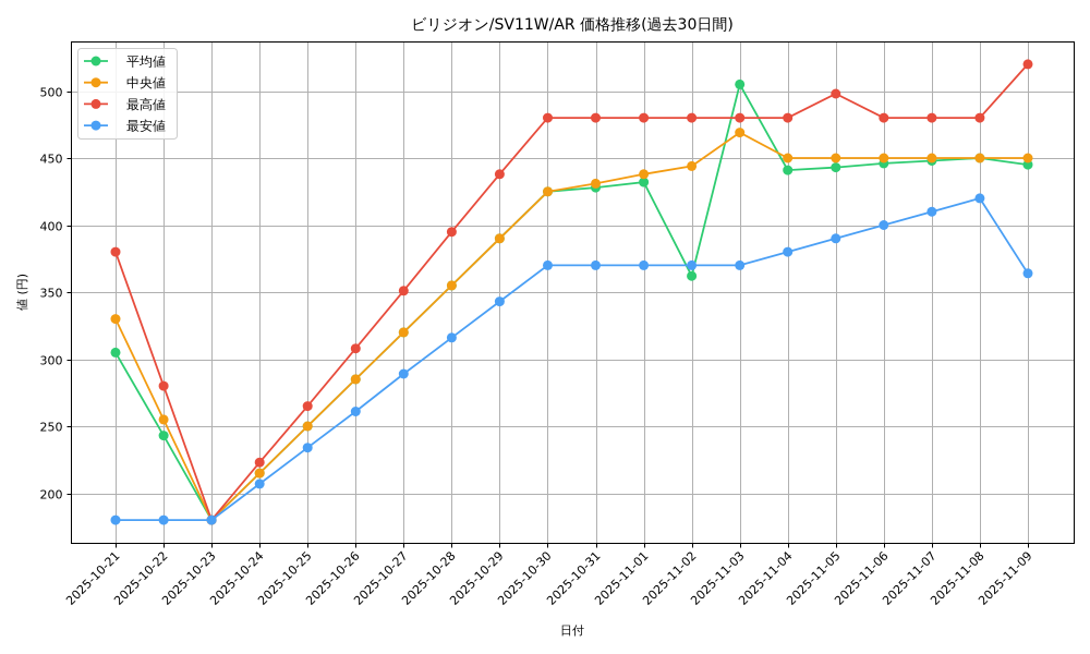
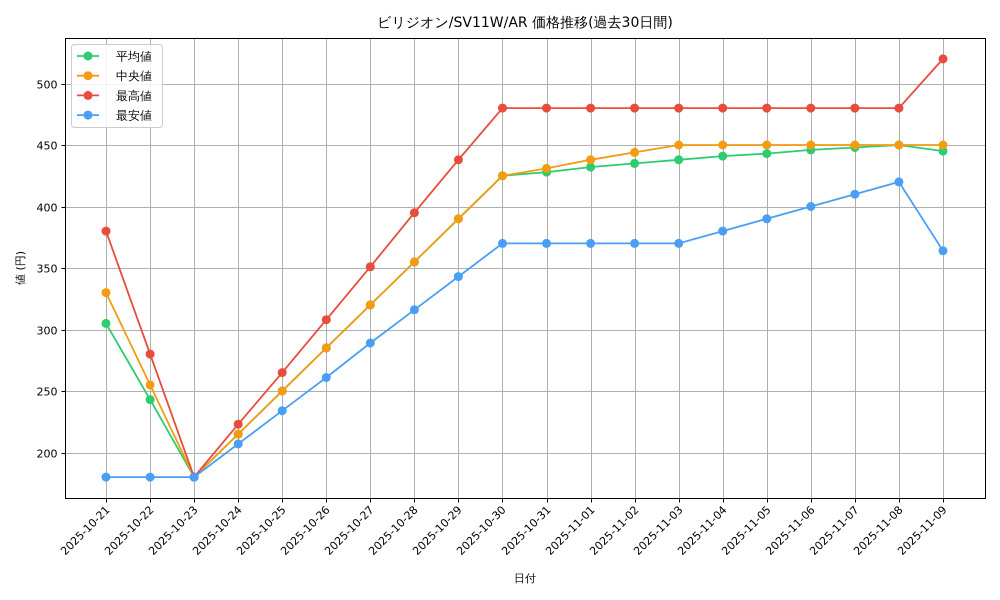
平均値/2025-11-02: 362 -> 435
平均値/2025-11-03: 505 -> 438
中央値/2025-11-03: 469 -> 450
最高値/2025-11-05: 498 -> 480
